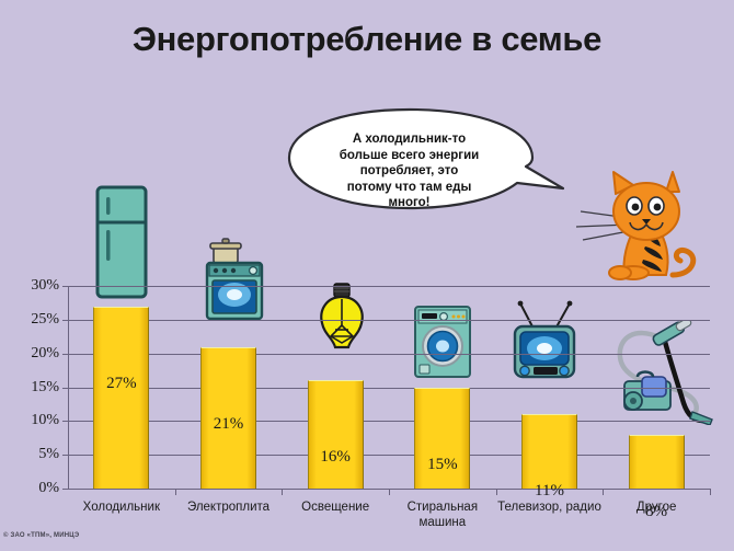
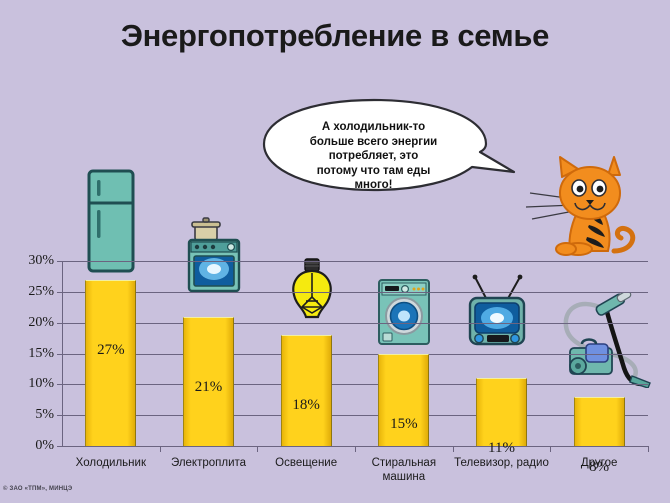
Освещение: 16% -> 18%
